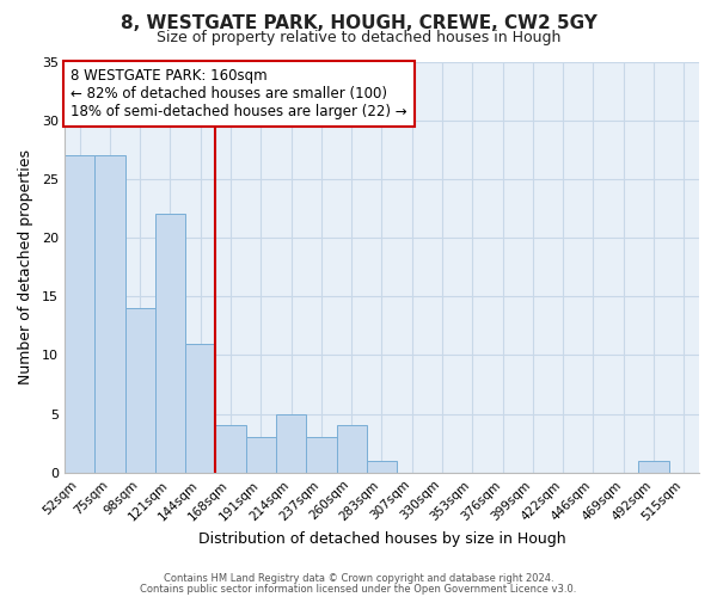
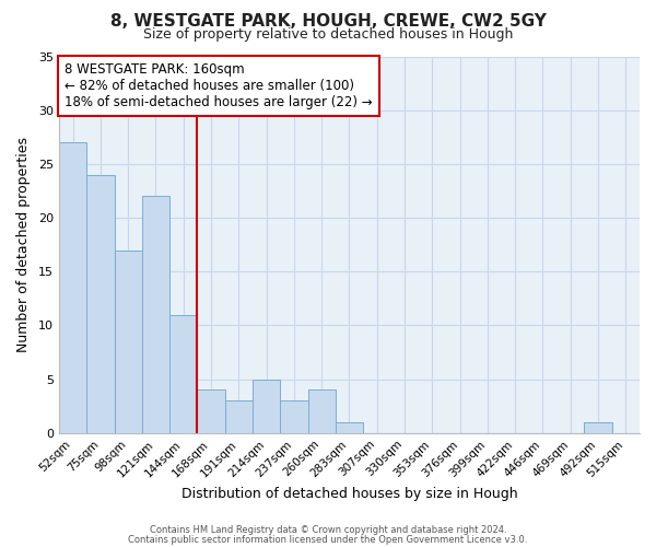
75sqm: 27 -> 24
98sqm: 14 -> 17
